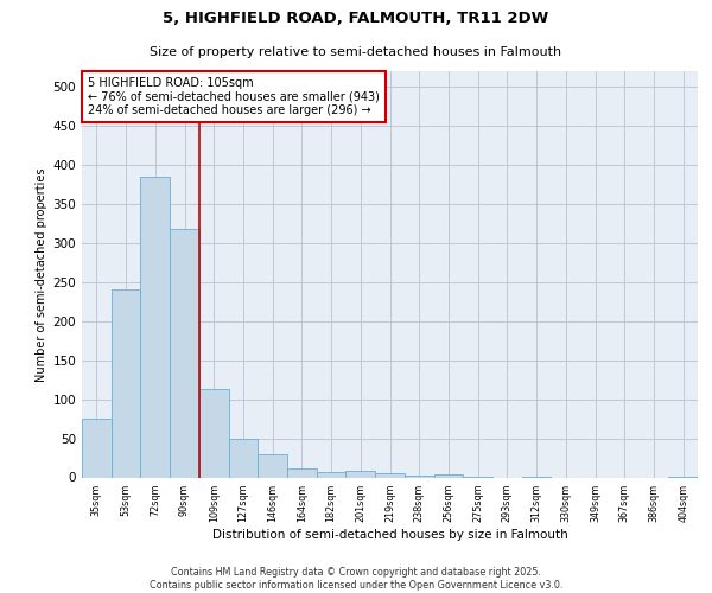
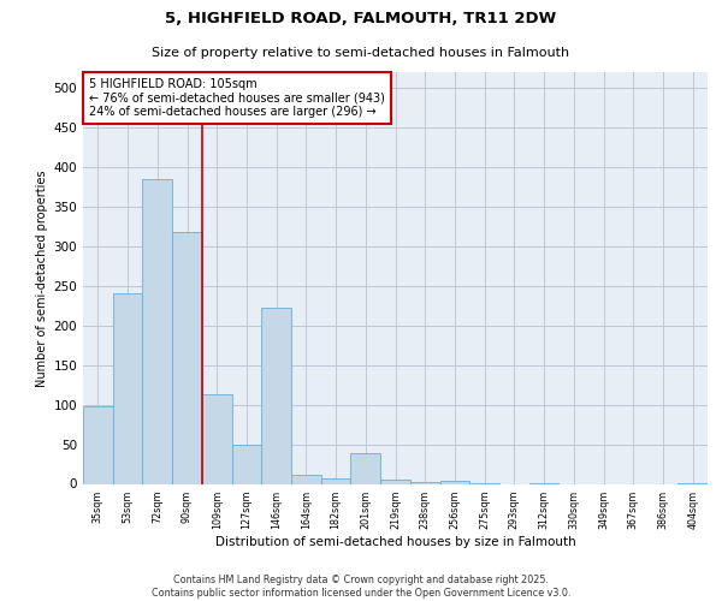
35sqm: 75 -> 98
146sqm: 29 -> 222
201sqm: 9 -> 38
